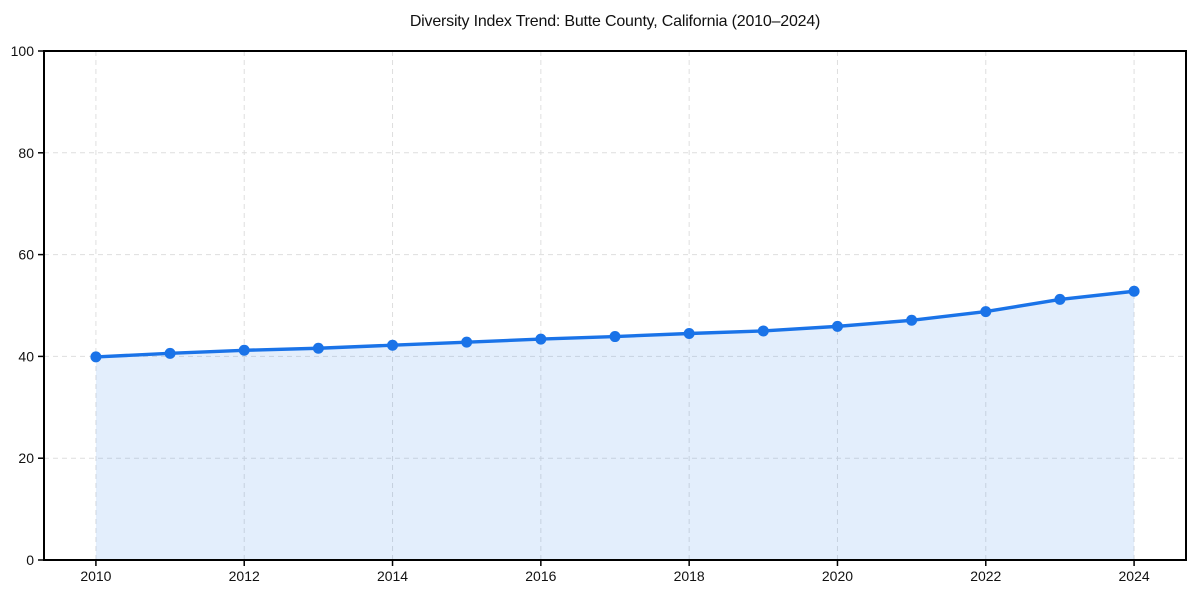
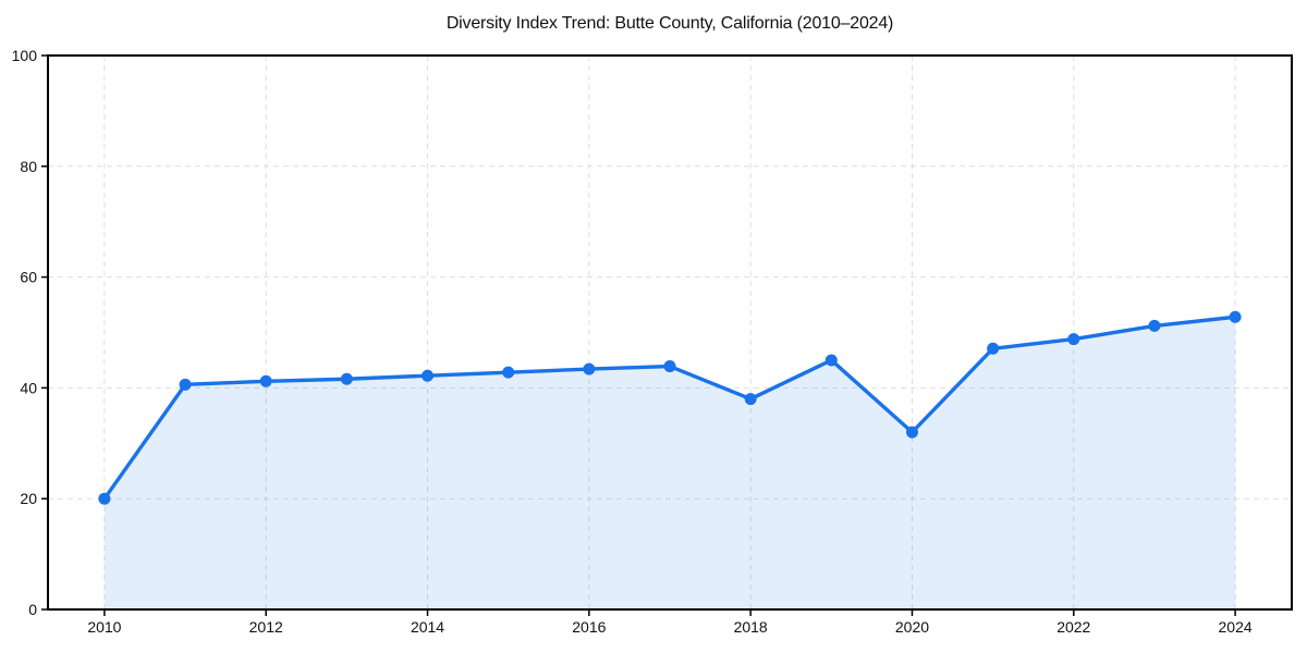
2010: 40 -> 20
2018: 44 -> 38
2020: 46 -> 32
